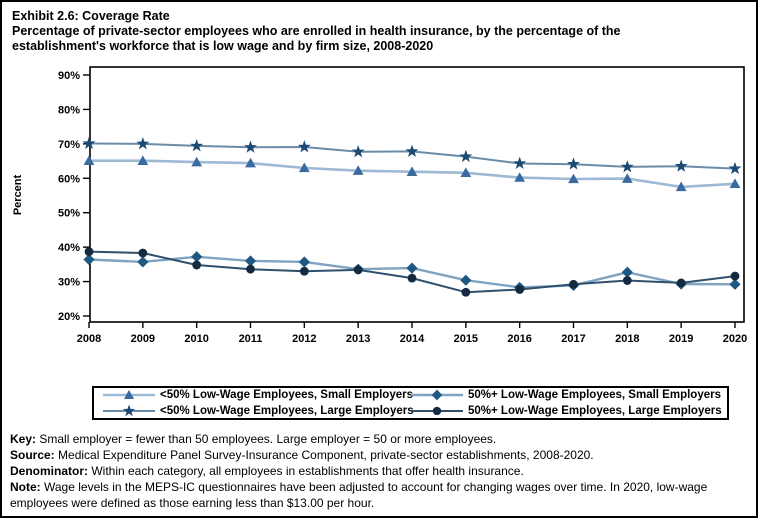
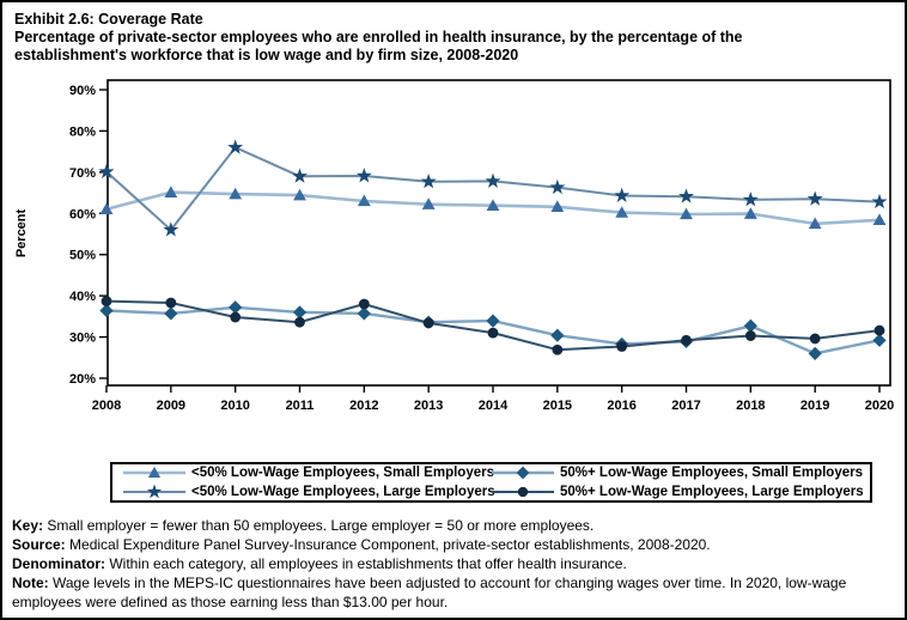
<50% Low-Wage Employees, Small Employers/2008: 65% -> 61%
<50% Low-Wage Employees, Large Employers/2009: 70% -> 56%
<50% Low-Wage Employees, Large Employers/2010: 69% -> 76%
50%+ Low-Wage Employees, Large Employers/2012: 33% -> 38%
50%+ Low-Wage Employees, Small Employers/2019: 29% -> 26%
